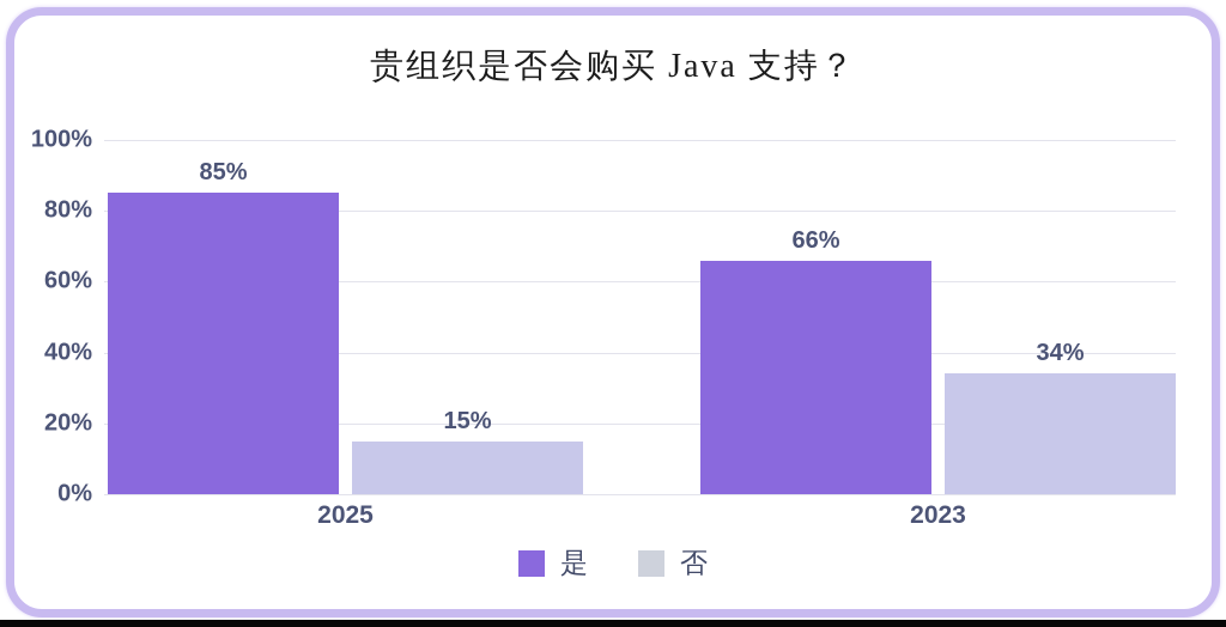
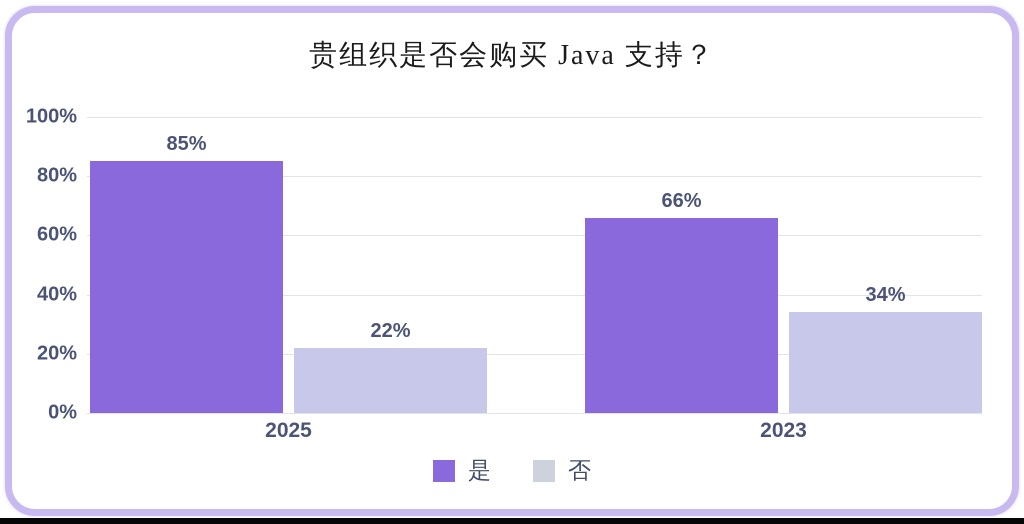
否/2025: 15% -> 22%
